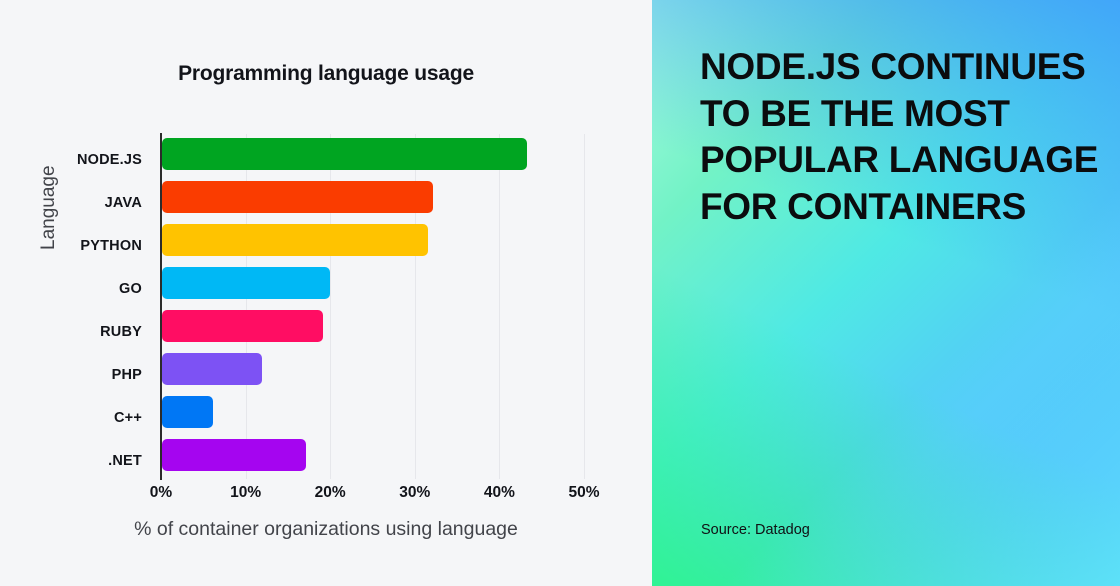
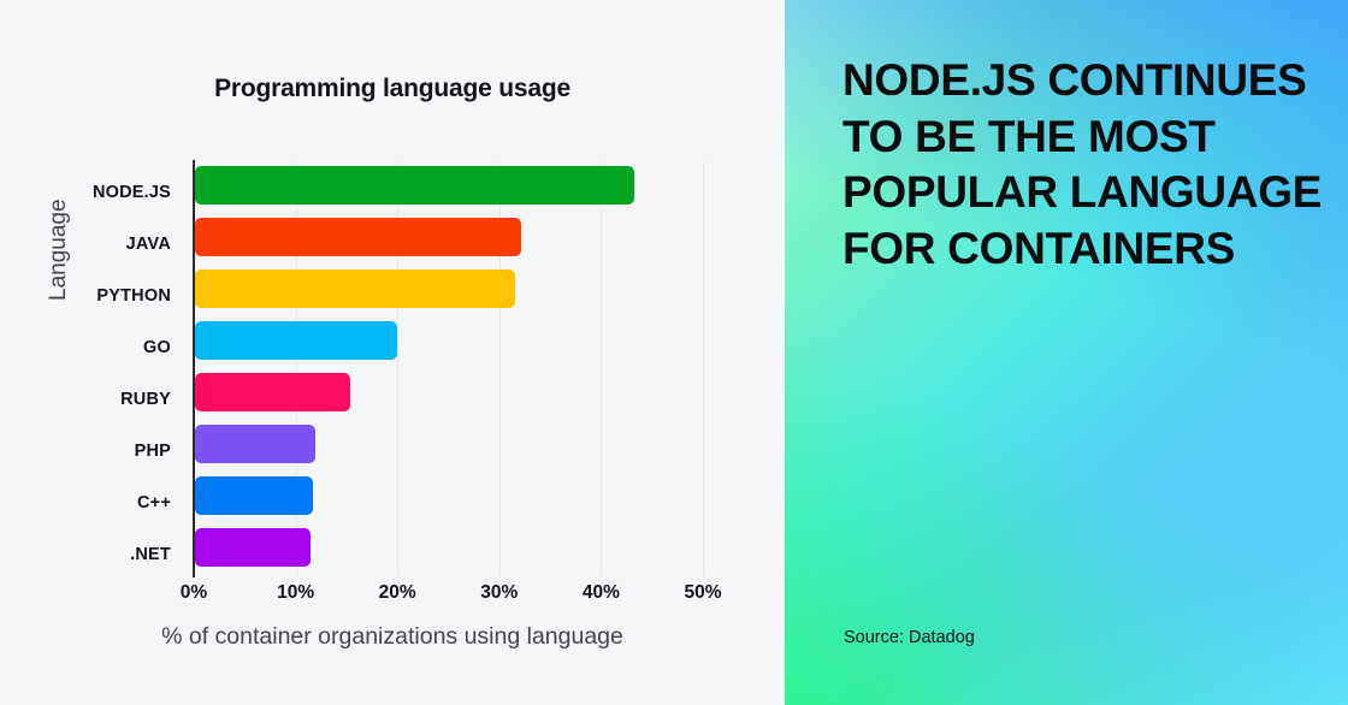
RUBY: 19% -> 15%
C++: 6% -> 12%
.NET: 17% -> 11%
